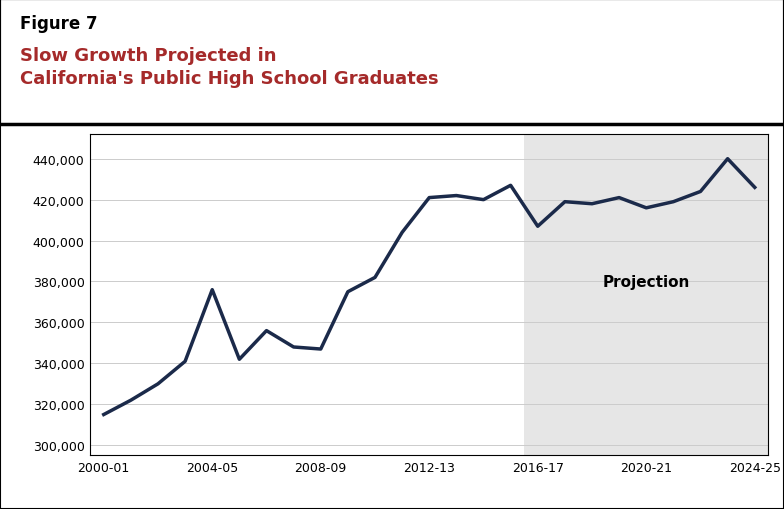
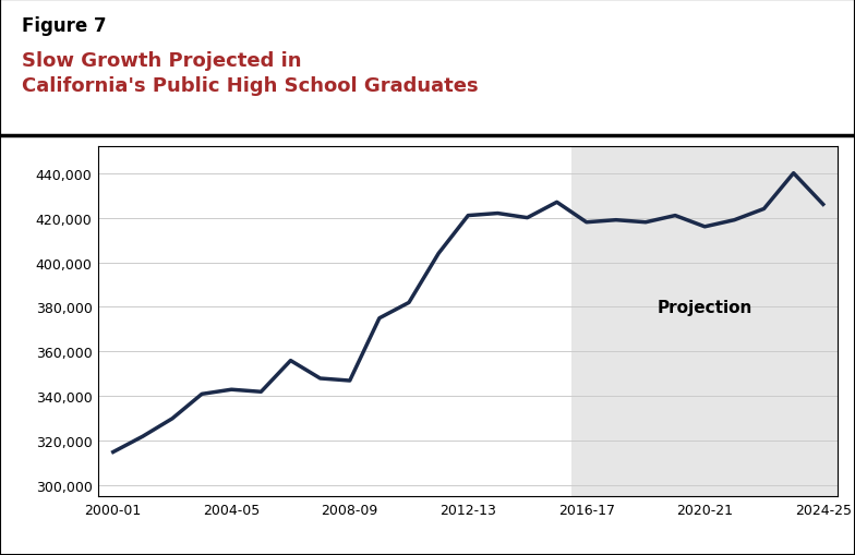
2004-05: 376,000 -> 343,000
2016-17: 407,000 -> 418,000
